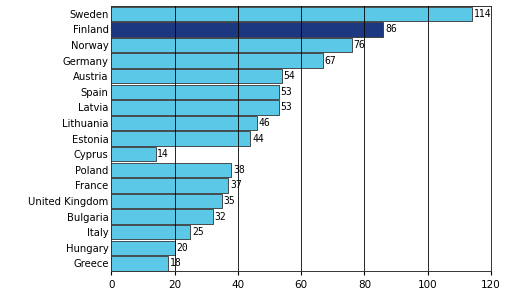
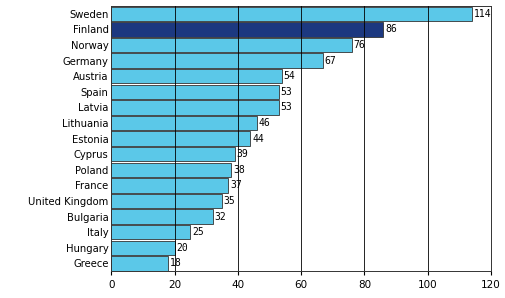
Cyprus: 14 -> 39
